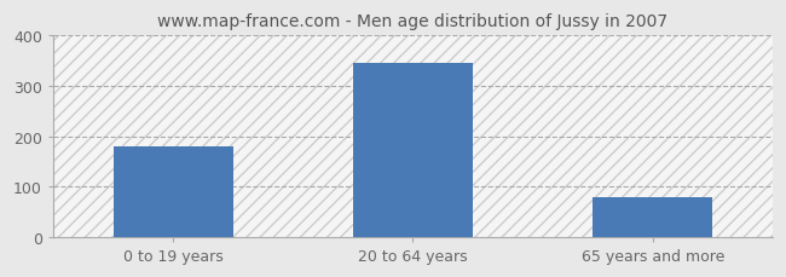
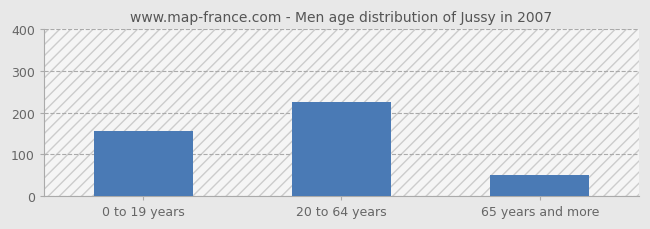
0 to 19 years: 180 -> 155
20 to 64 years: 346 -> 225
65 years and more: 80 -> 50
